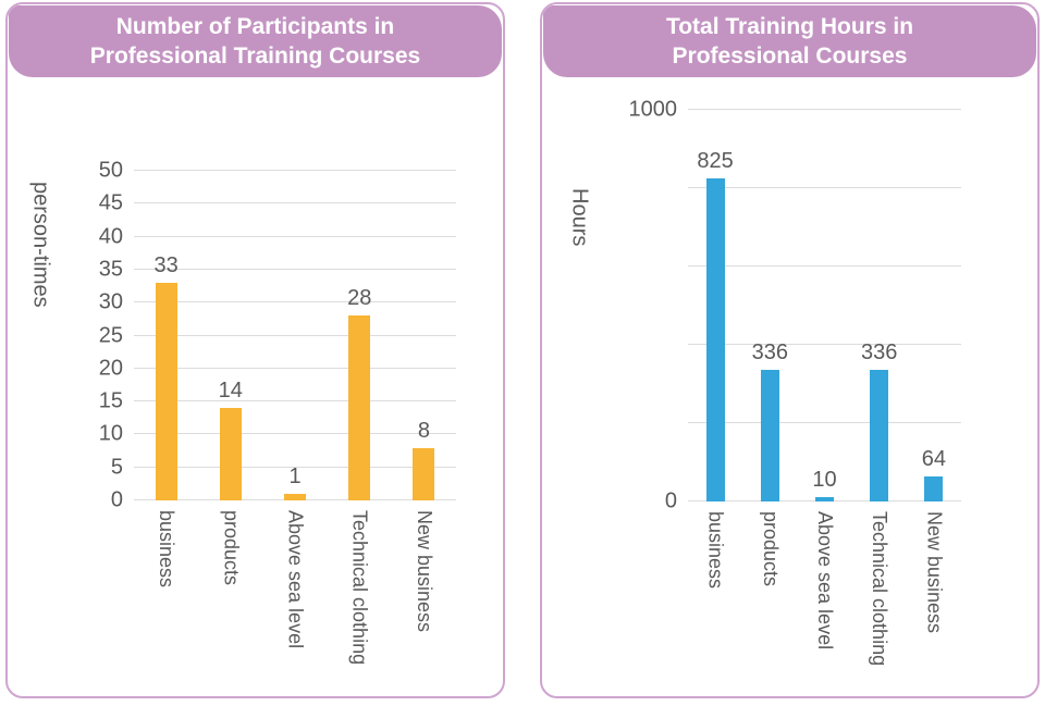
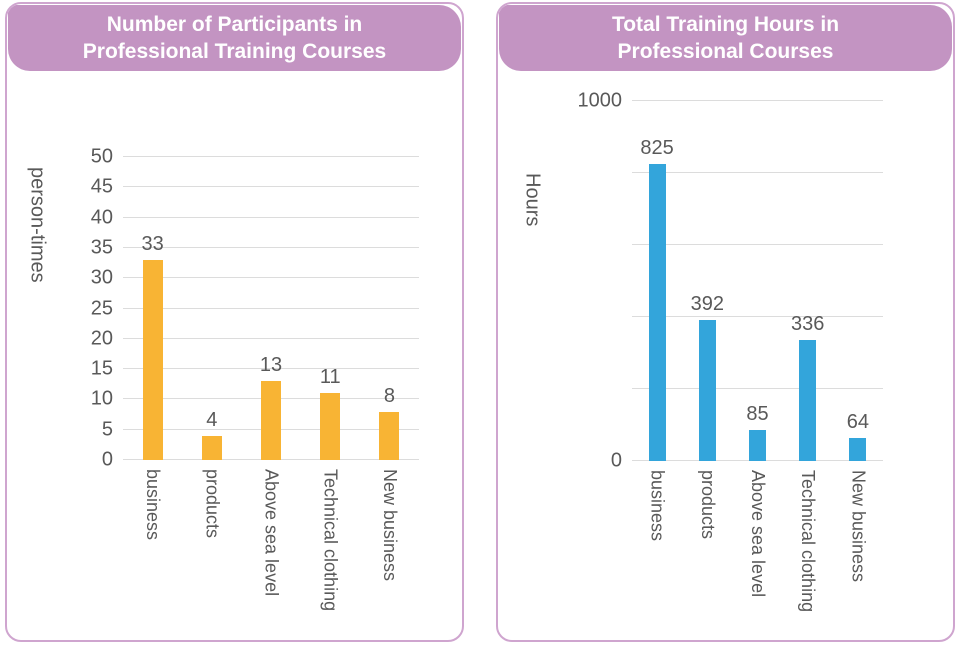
Number of Participants in Professional Training Courses/products: 14 -> 4
Number of Participants in Professional Training Courses/Above sea level: 1 -> 13
Number of Participants in Professional Training Courses/Technical clothing: 28 -> 11
Total Training Hours in Professional Courses/products: 336 -> 392
Total Training Hours in Professional Courses/Above sea level: 10 -> 85
